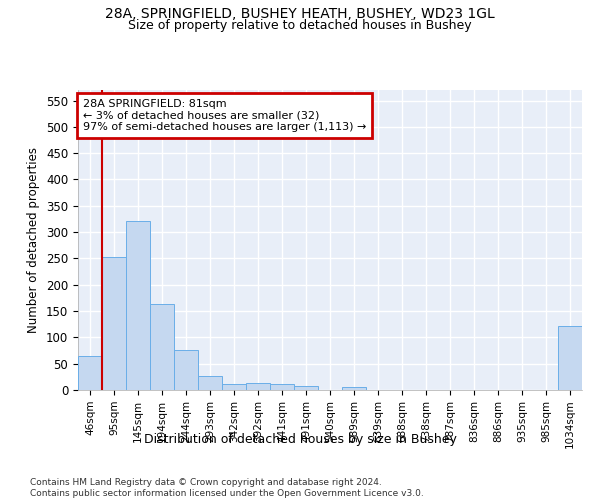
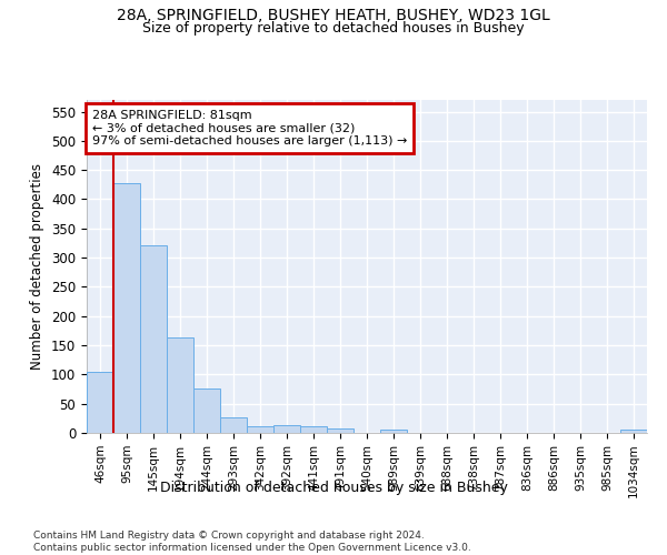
46sqm: 64 -> 104
95sqm: 252 -> 428
1034sqm: 122 -> 6
